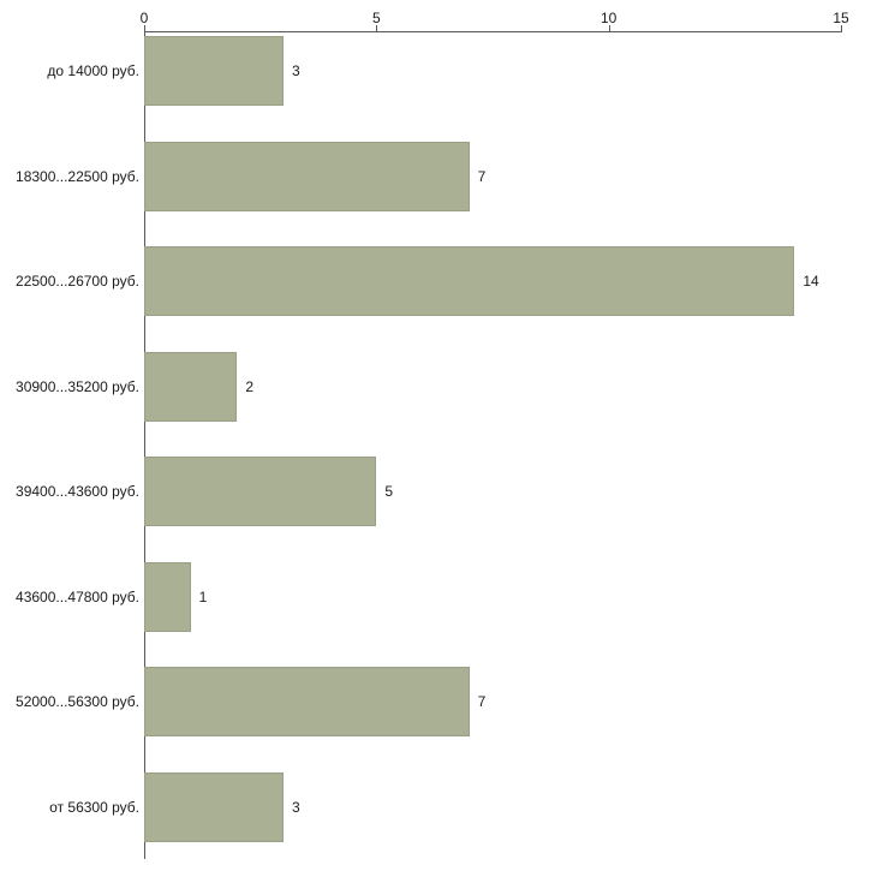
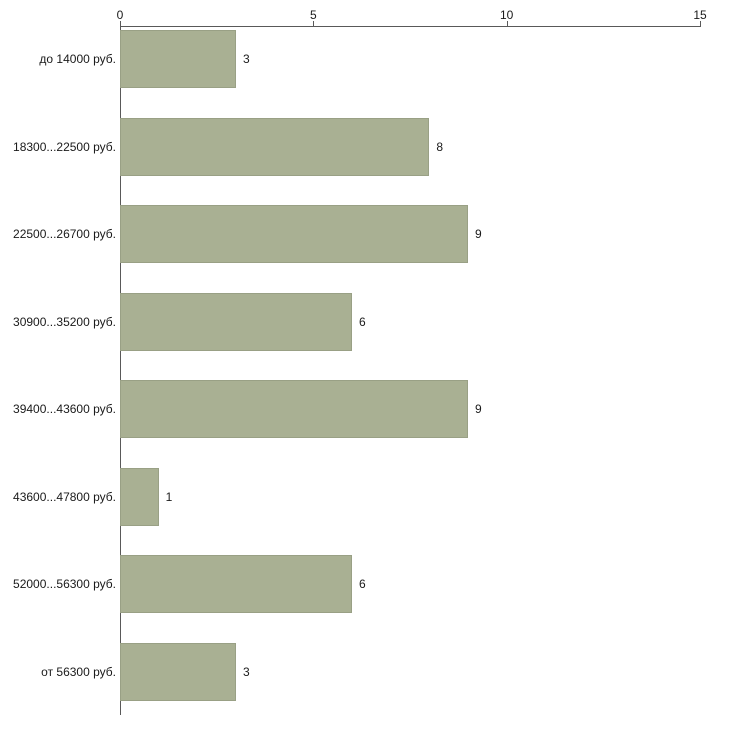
18300...22500 руб.: 7 -> 8
22500...26700 руб.: 14 -> 9
30900...35200 руб.: 2 -> 6
39400...43600 руб.: 5 -> 9
52000...56300 руб.: 7 -> 6
